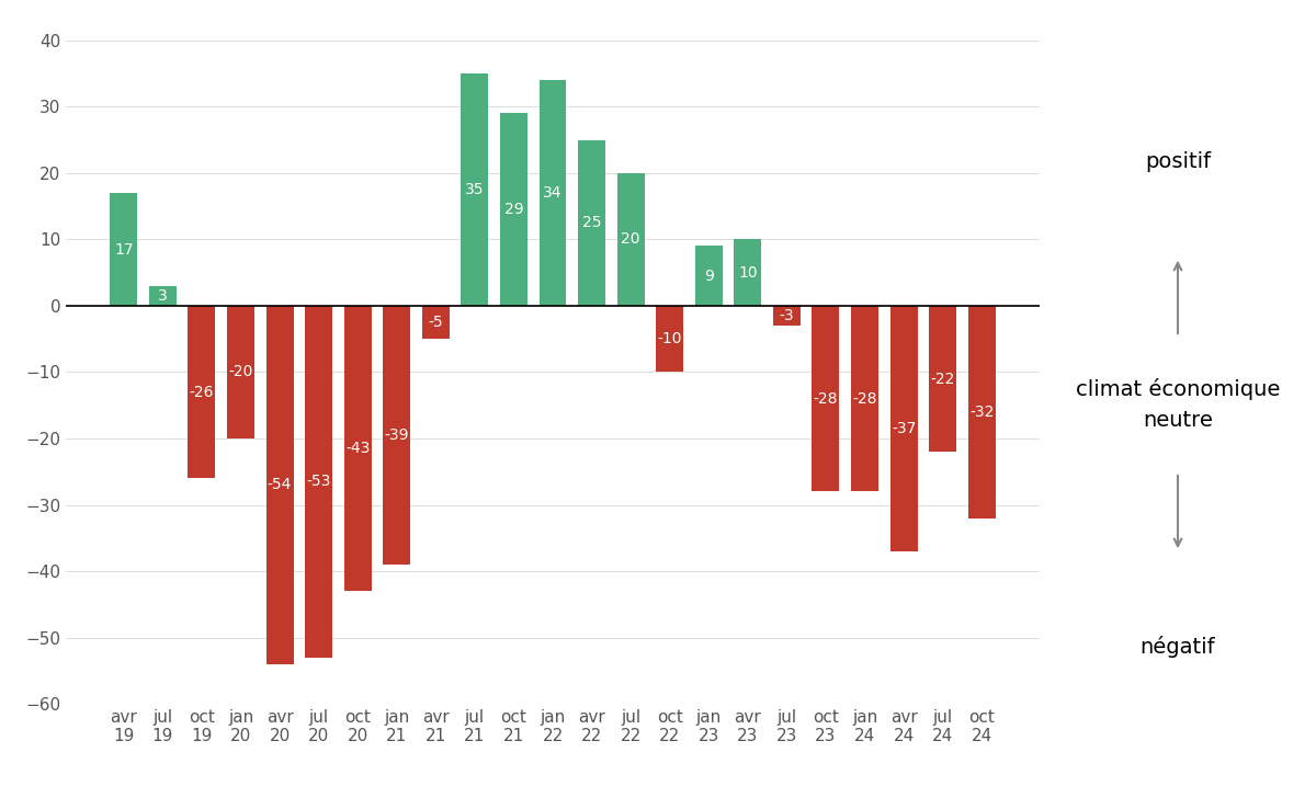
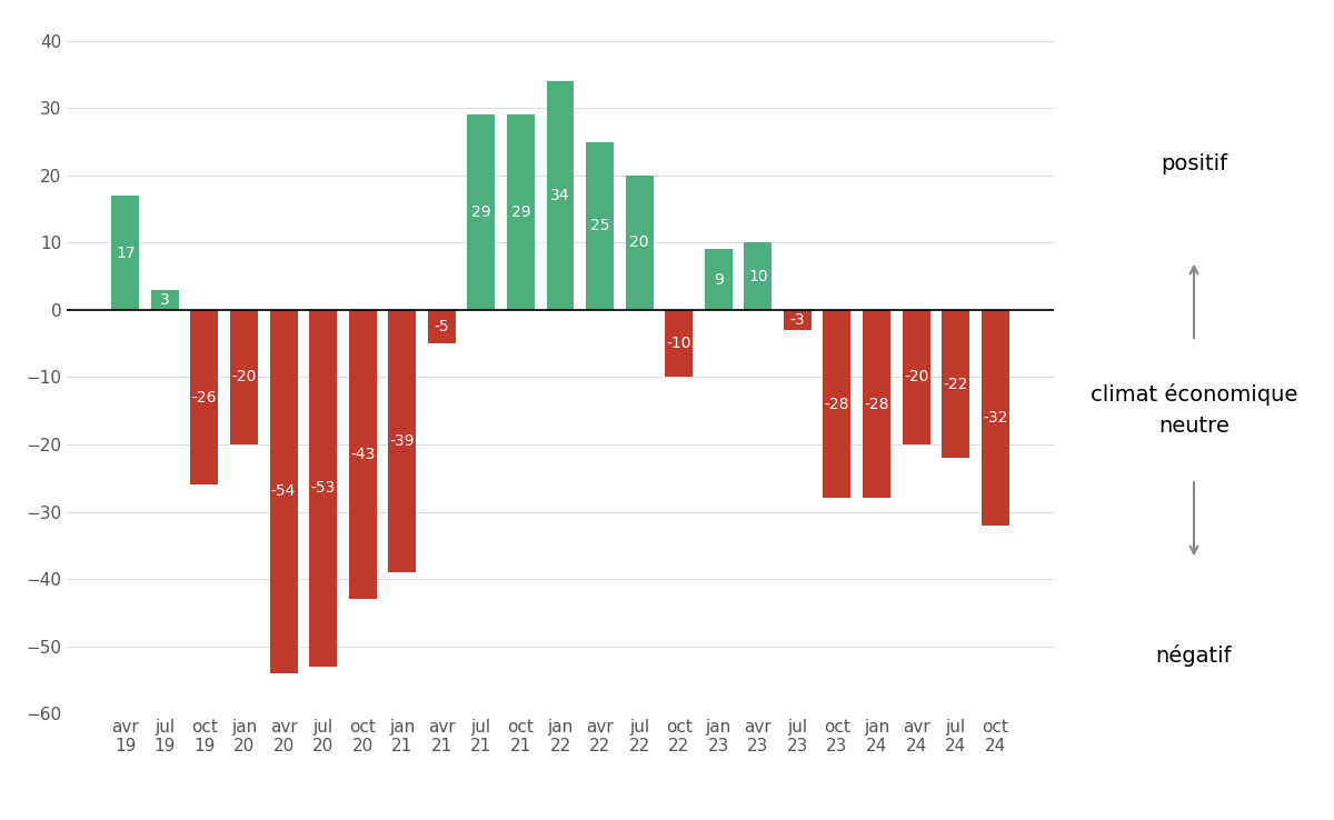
jul 21: 35 -> 29
avr 24: -37 -> -20
